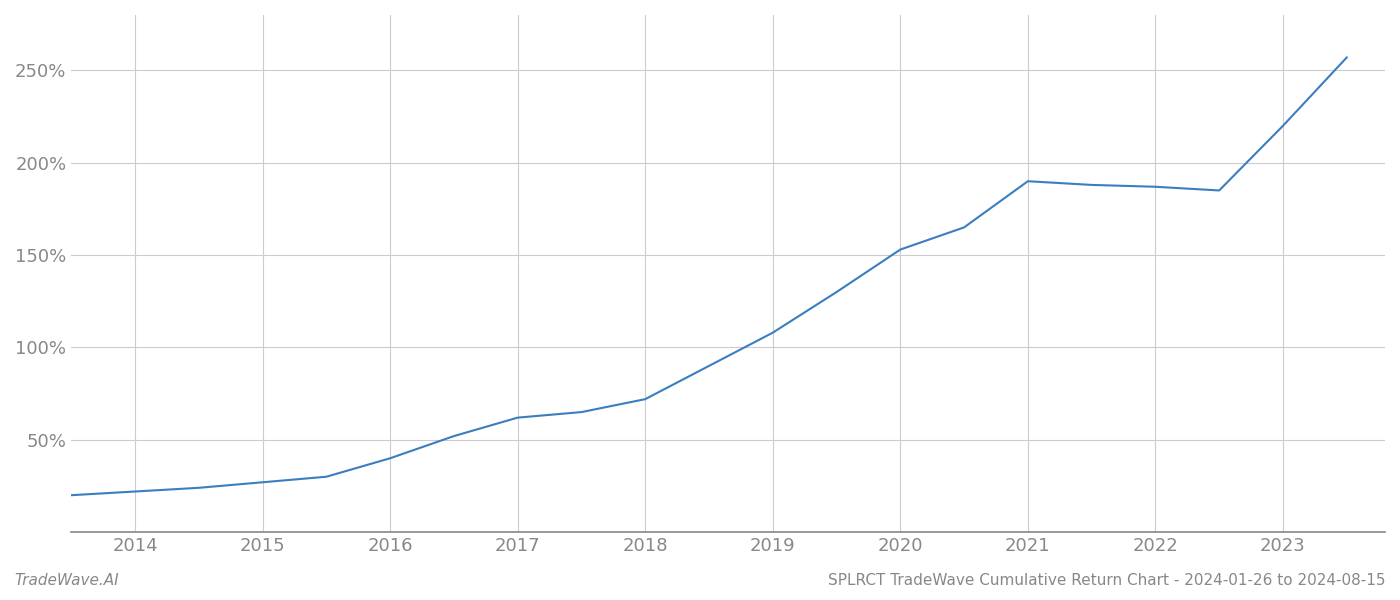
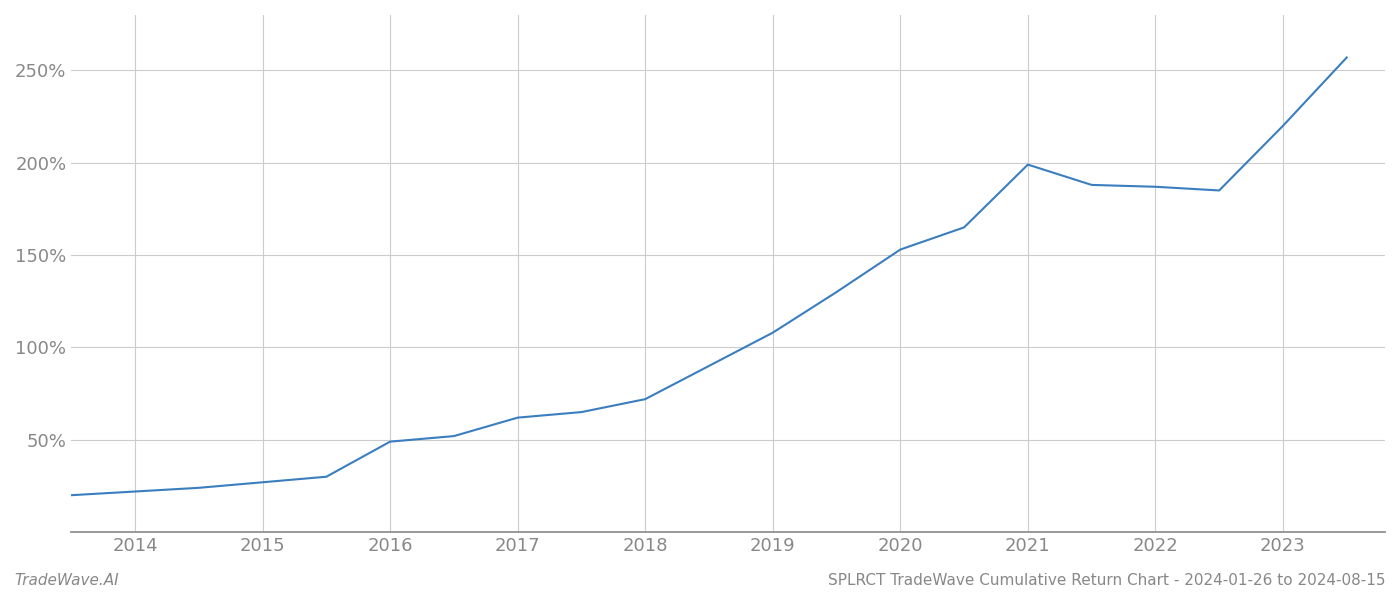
2016: 40% -> 49%
2021: 190% -> 199%
